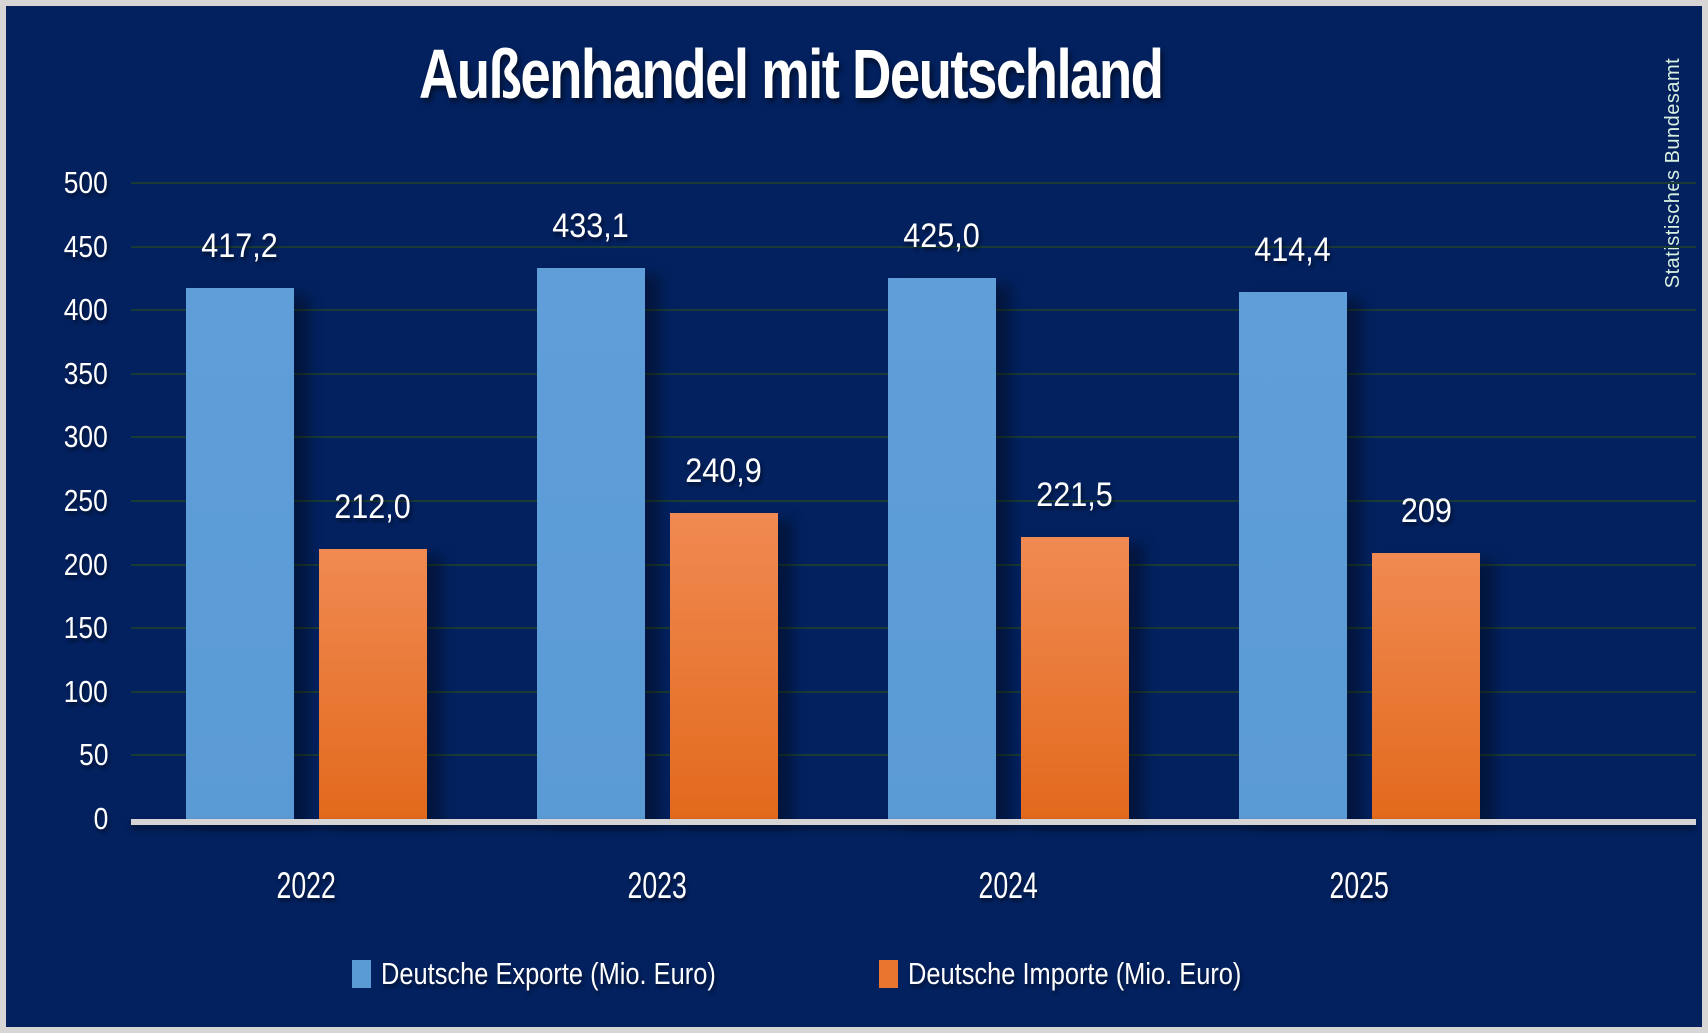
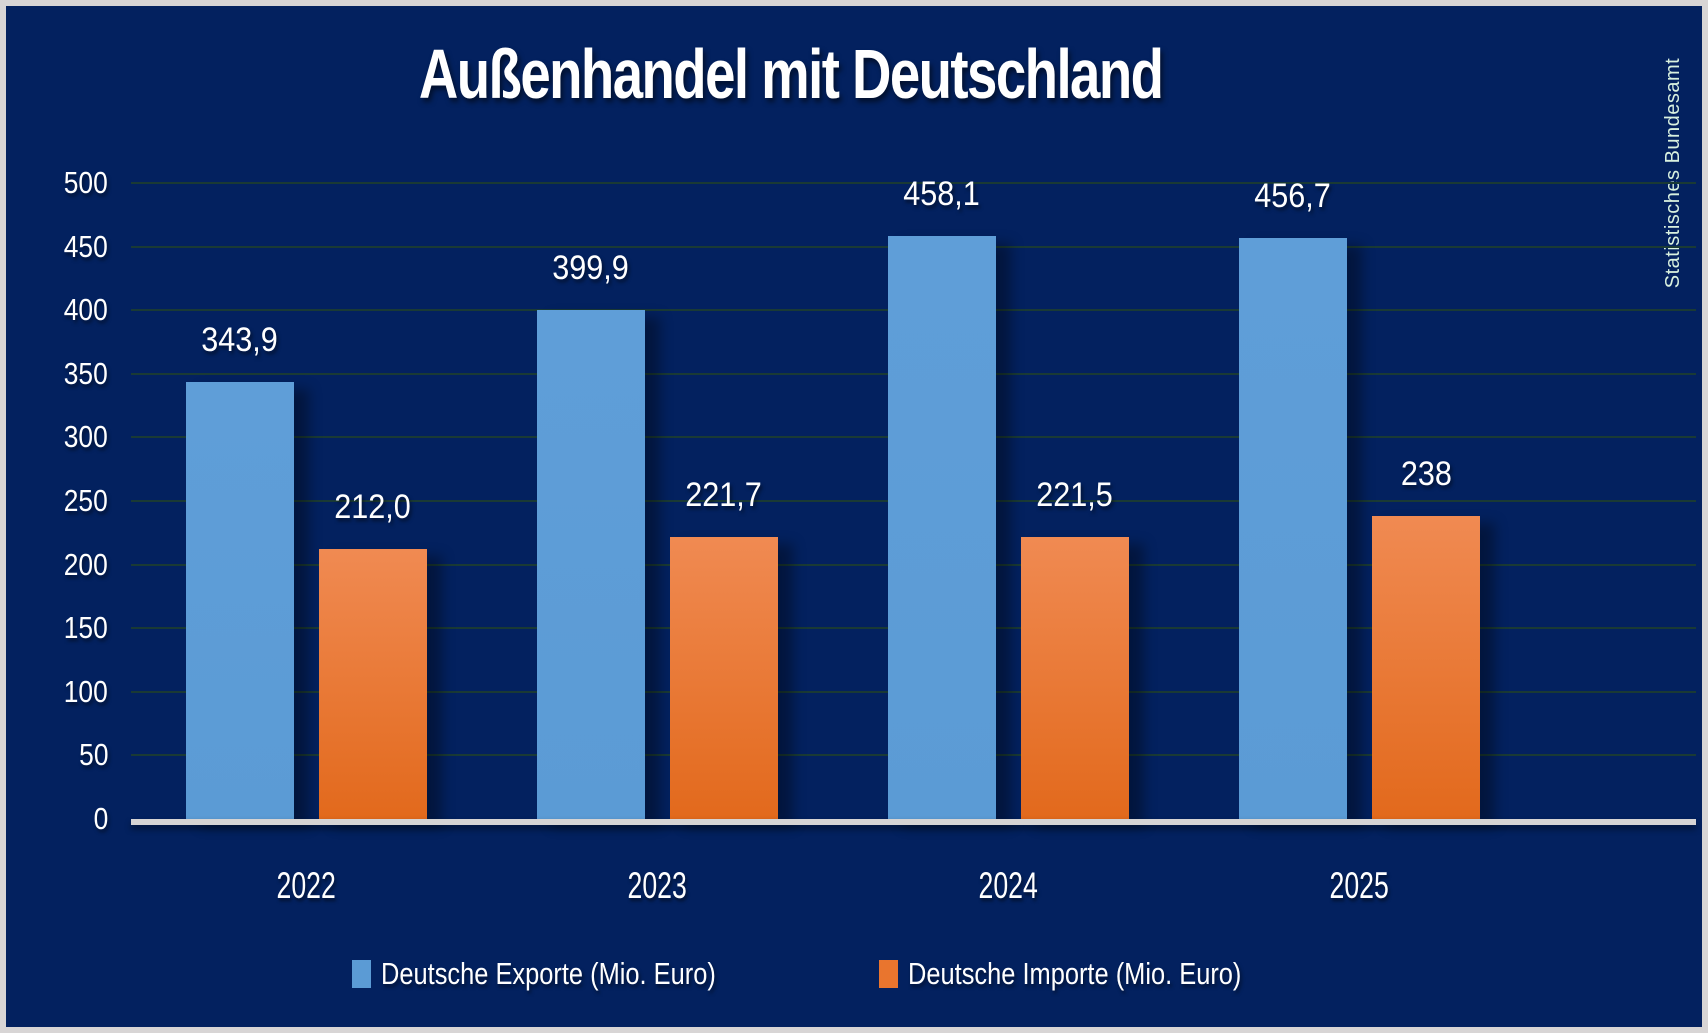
Deutsche Exporte (Mio. Euro)/2022: 417,2 -> 343,9
Deutsche Exporte (Mio. Euro)/2023: 433,1 -> 399,9
Deutsche Importe (Mio. Euro)/2023: 240,9 -> 221,7
Deutsche Exporte (Mio. Euro)/2024: 425,0 -> 458,1
Deutsche Exporte (Mio. Euro)/2025: 414,4 -> 456,7
Deutsche Importe (Mio. Euro)/2025: 209 -> 238
